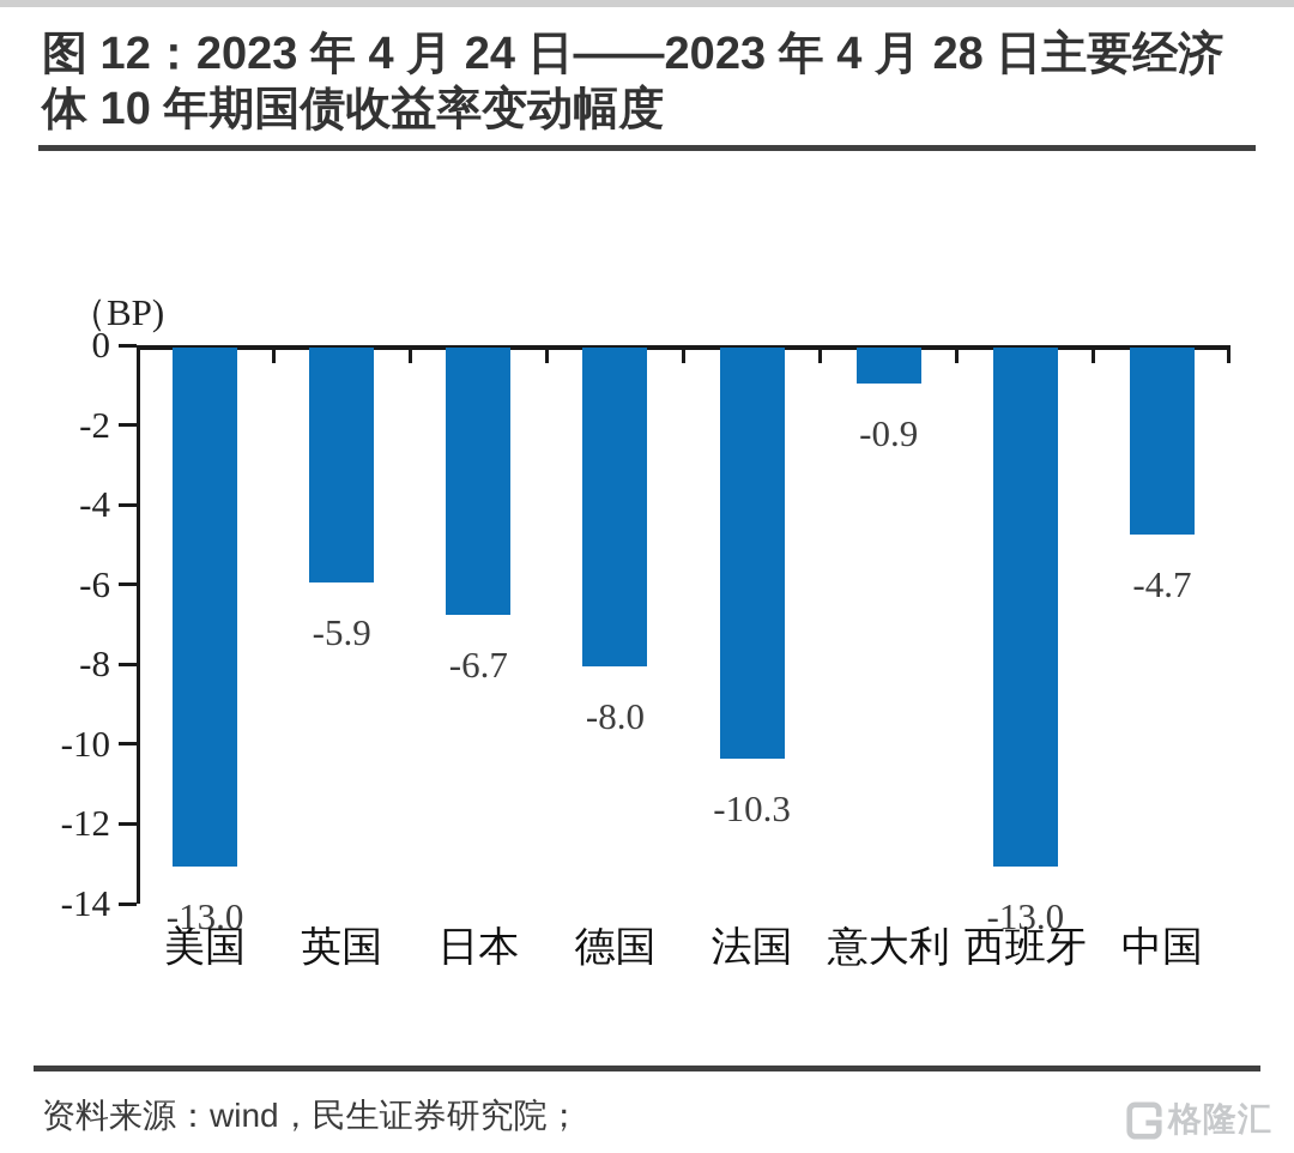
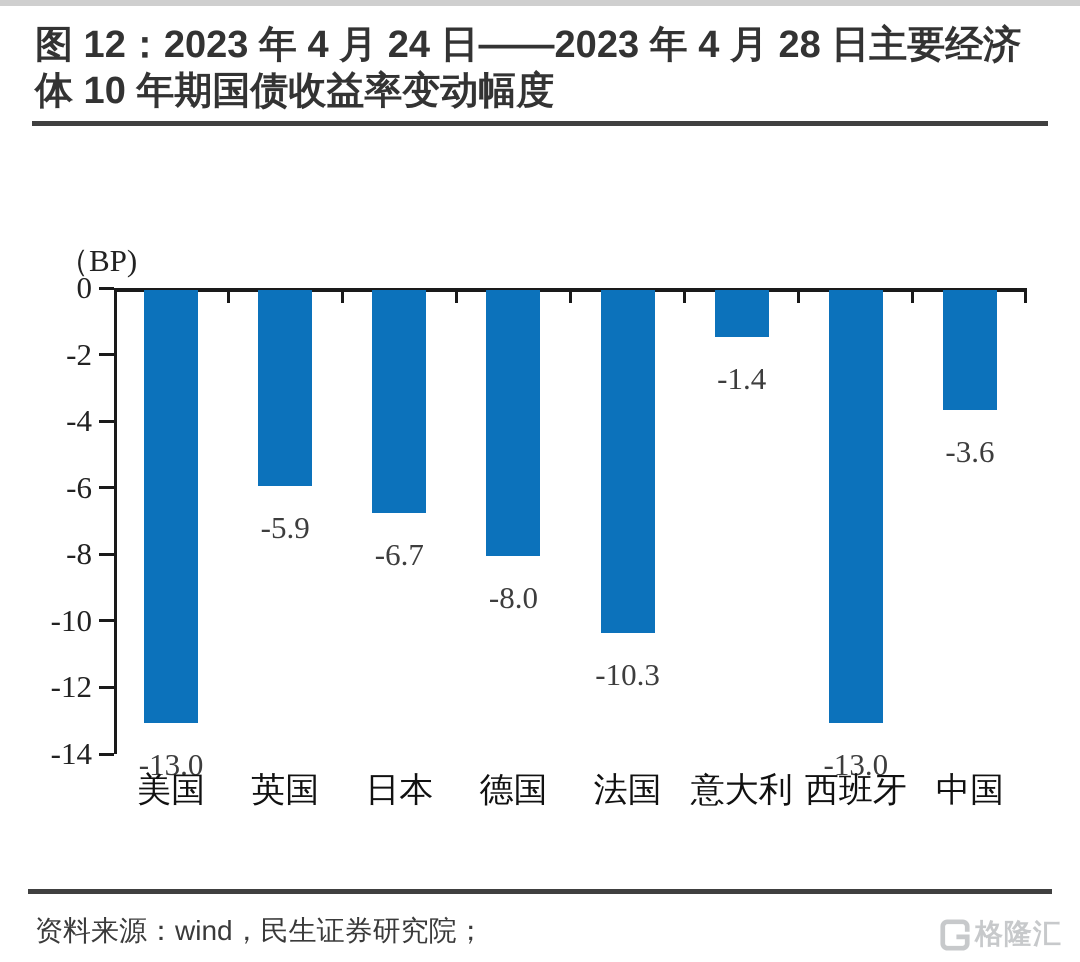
意大利: -0.9 -> -1.4
中国: -4.7 -> -3.6
